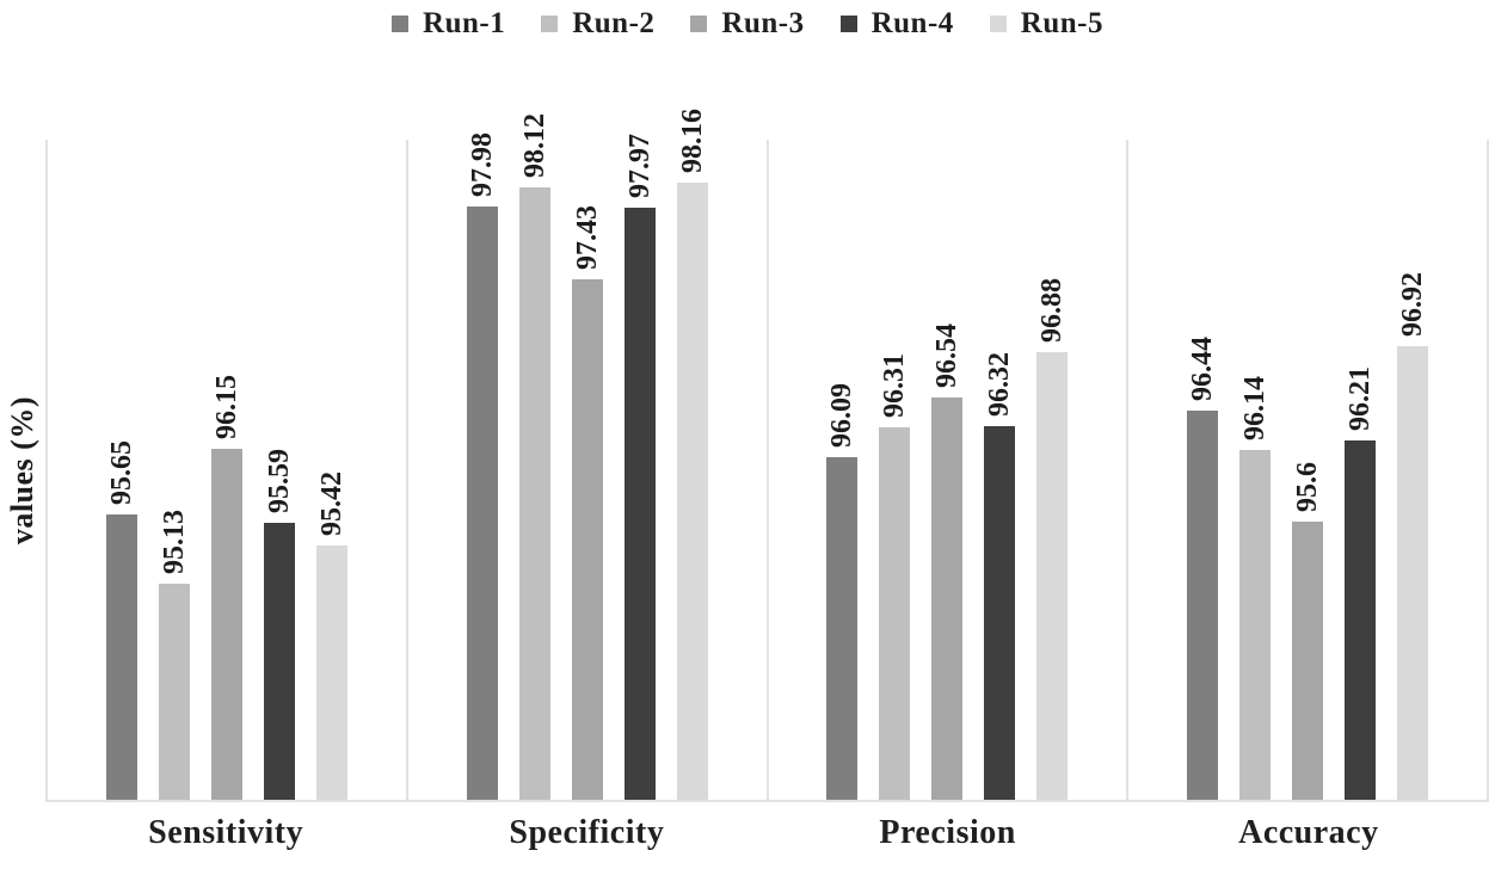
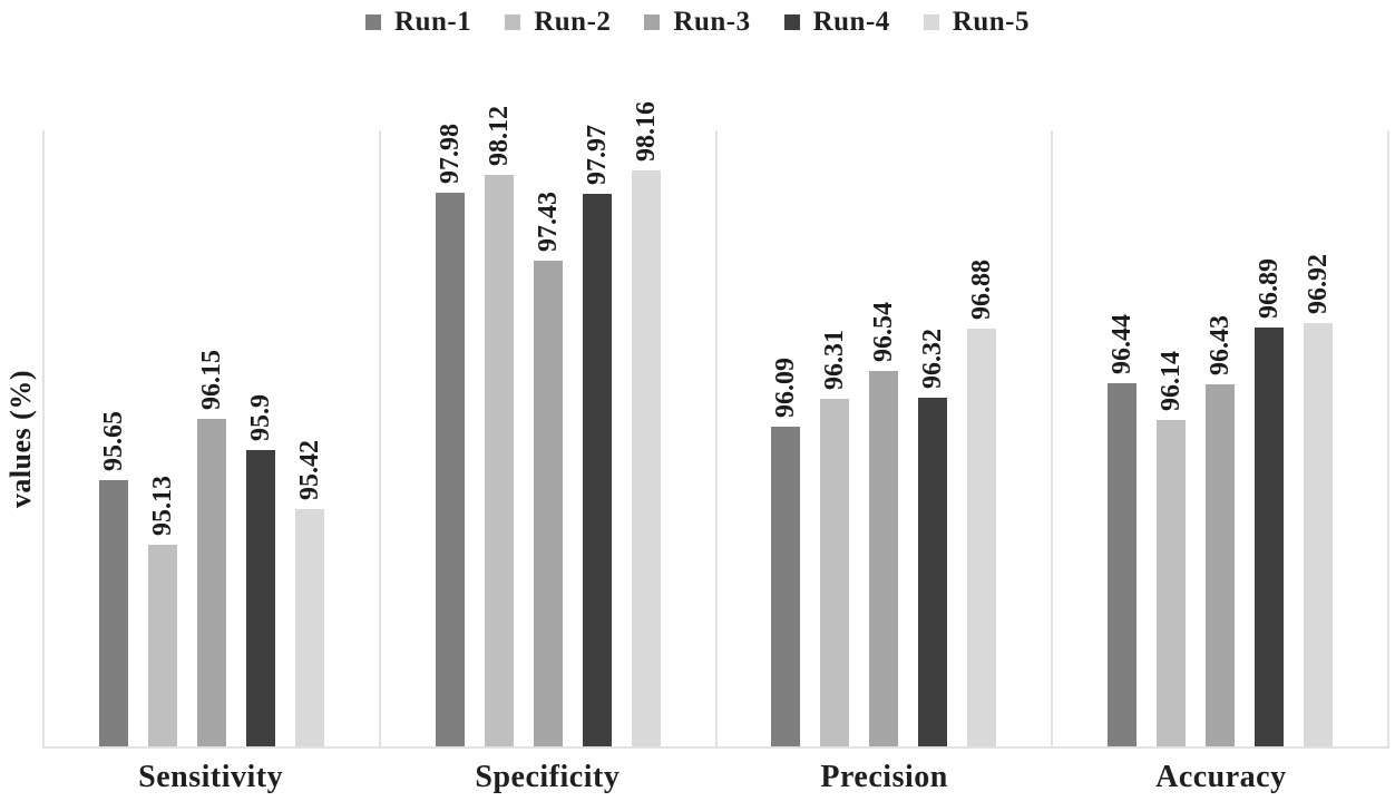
Run-4/Sensitivity: 95.59 -> 95.9
Run-3/Accuracy: 95.6 -> 96.43
Run-4/Accuracy: 96.21 -> 96.89
